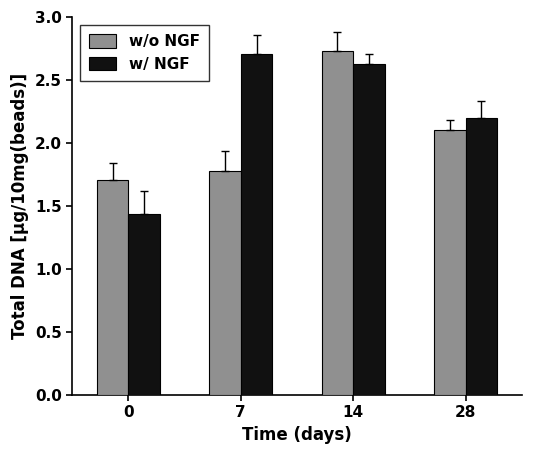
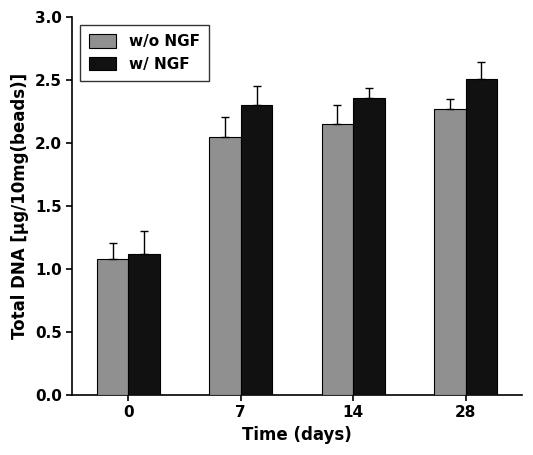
w/o NGF/0: 1.71 -> 1.08
w/ NGF/0: 1.44 -> 1.12
w/o NGF/7: 1.78 -> 2.05
w/ NGF/7: 2.71 -> 2.30
w/o NGF/14: 2.73 -> 2.15
w/ NGF/14: 2.63 -> 2.36
w/o NGF/28: 2.10 -> 2.27
w/ NGF/28: 2.20 -> 2.51
